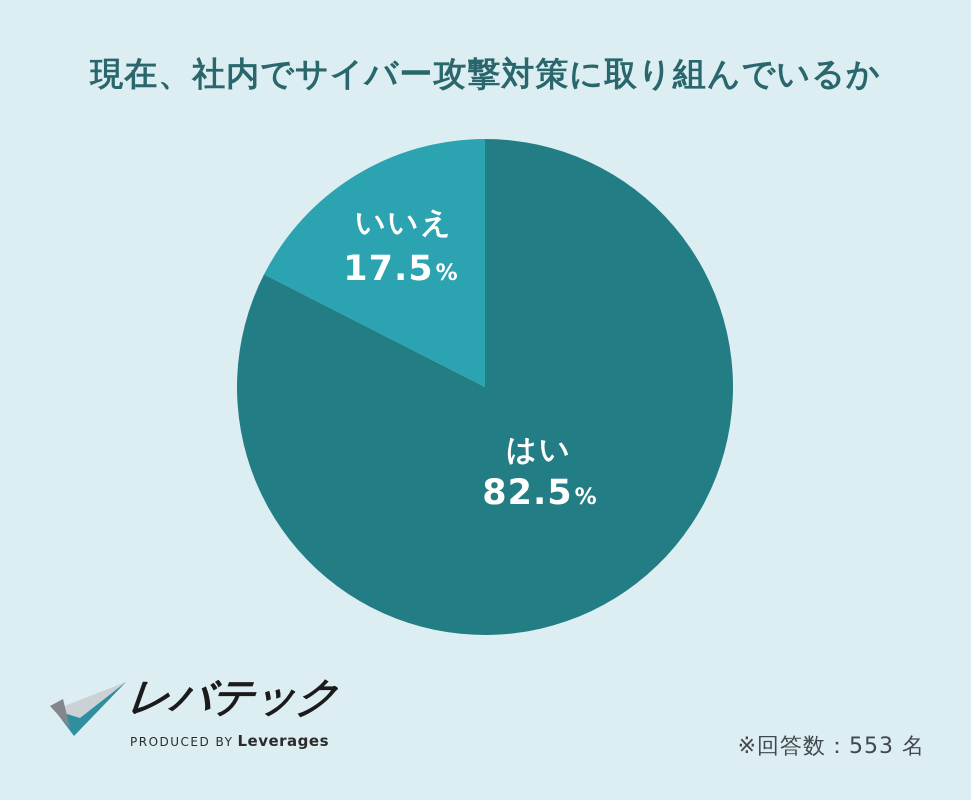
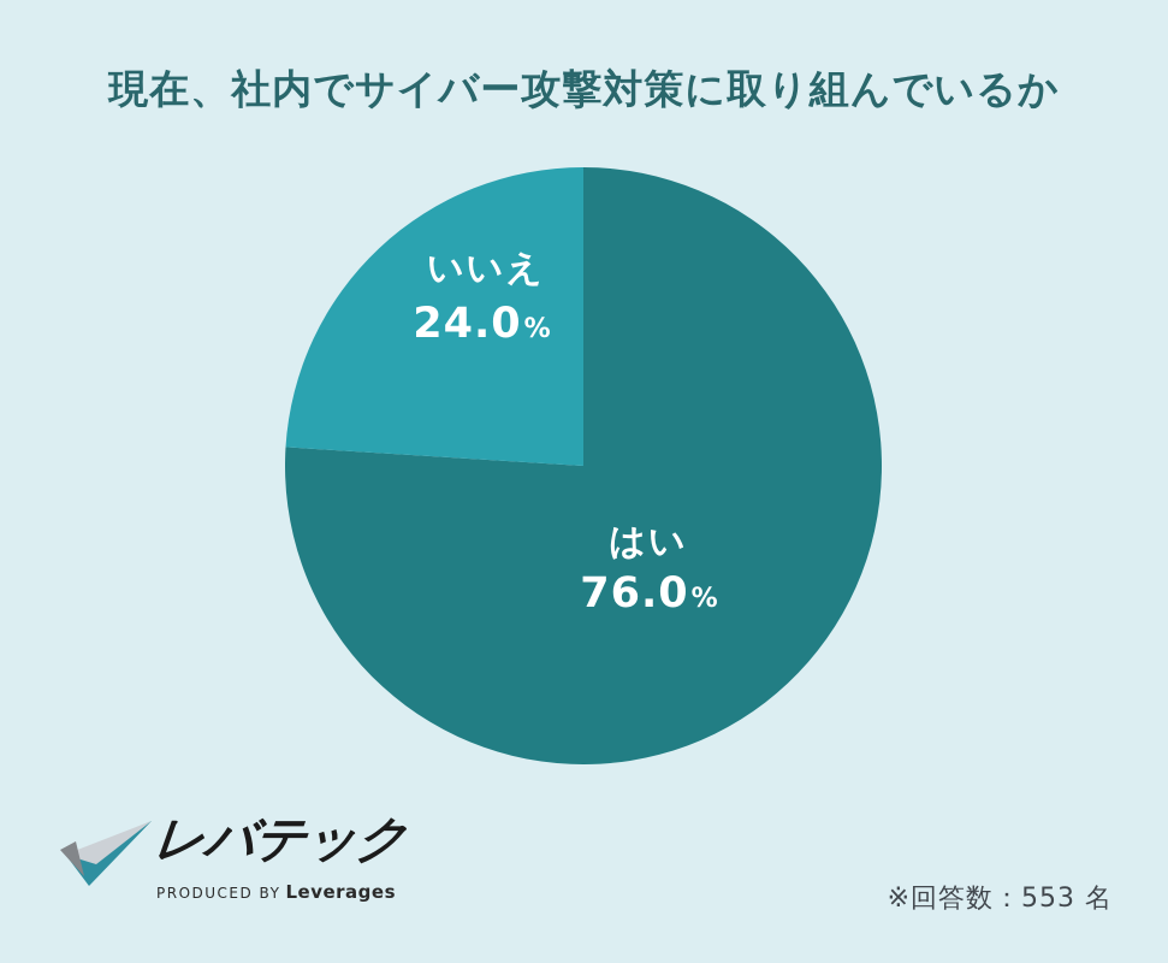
はい: 82.5 -> 76.0
いいえ: 17.5 -> 24.0
